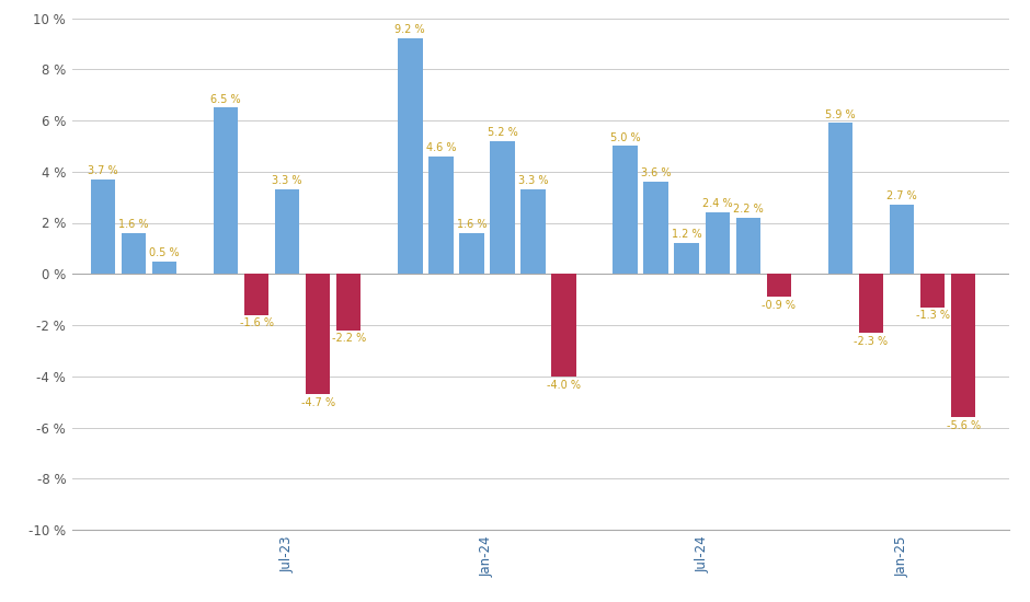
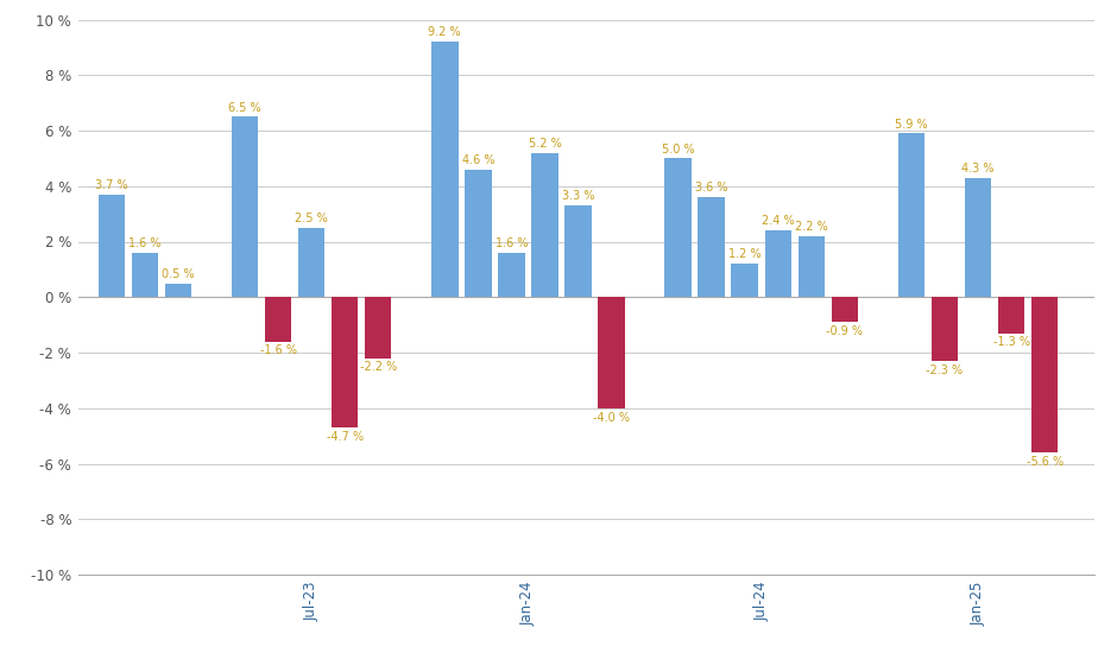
Jul-23: 3.3 -> 2.5
Jan-25: 2.7 -> 4.3
